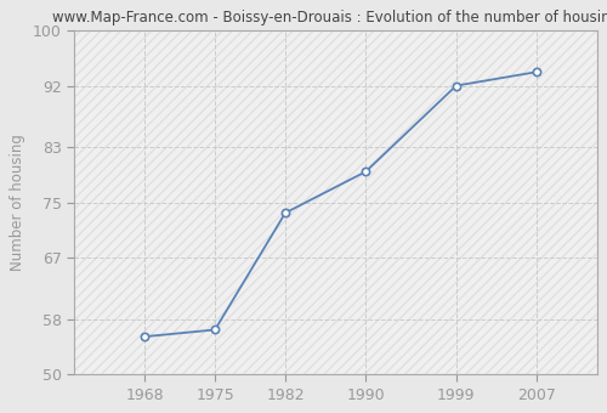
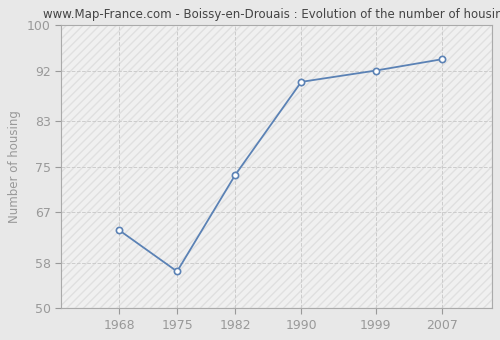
1968: 55.5 -> 63.8
1990: 79.5 -> 90.0
